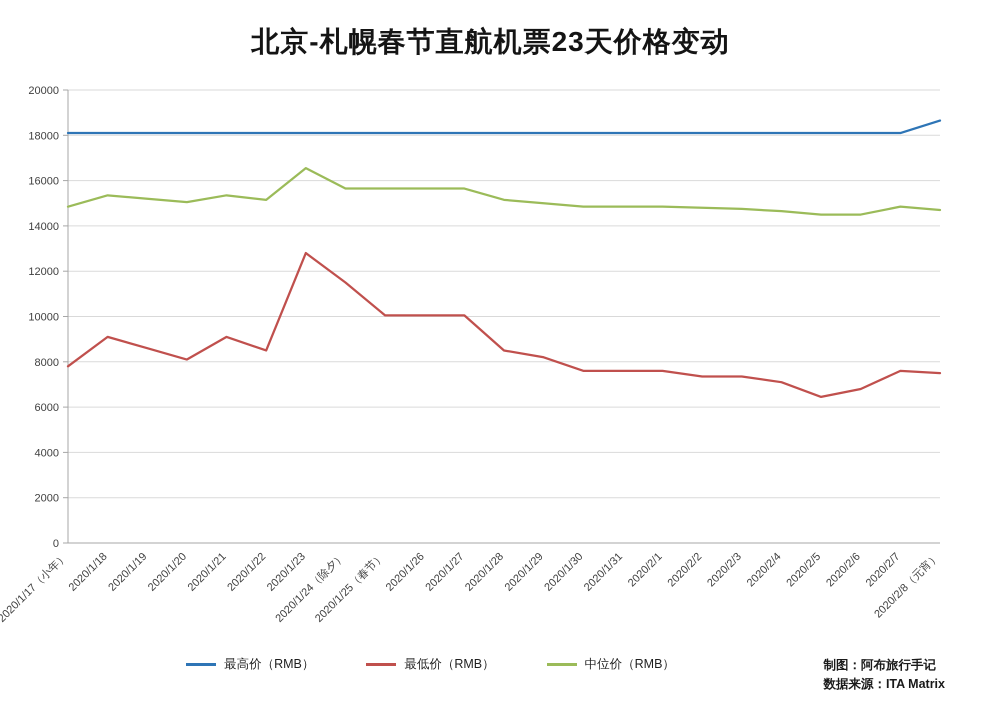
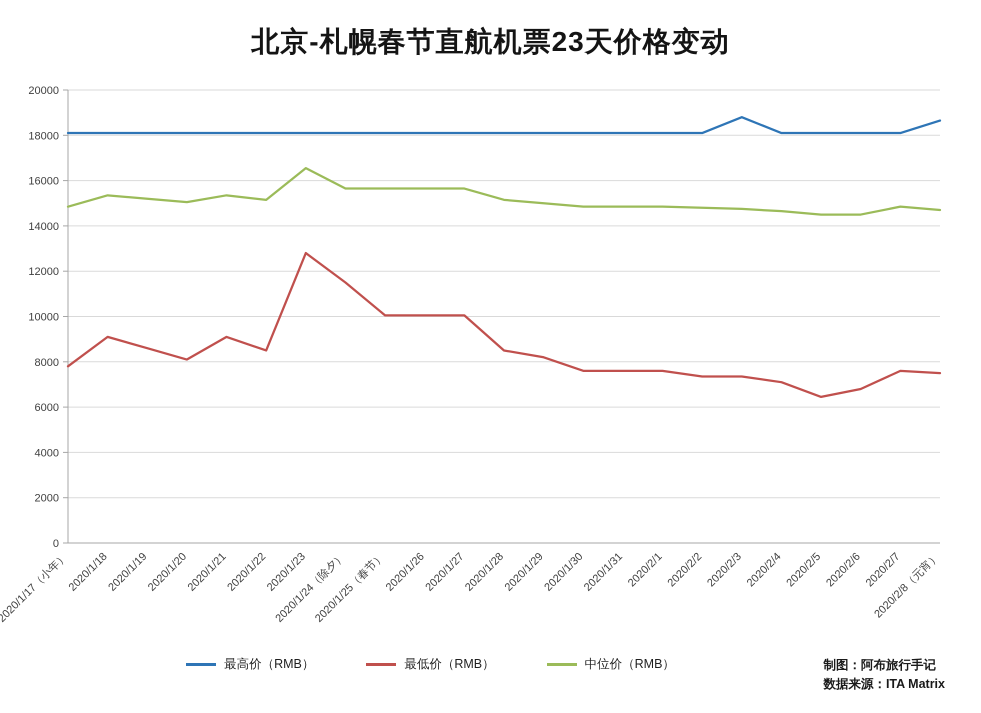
最高价（RMB）/2020/2/3: 18100 -> 18800
